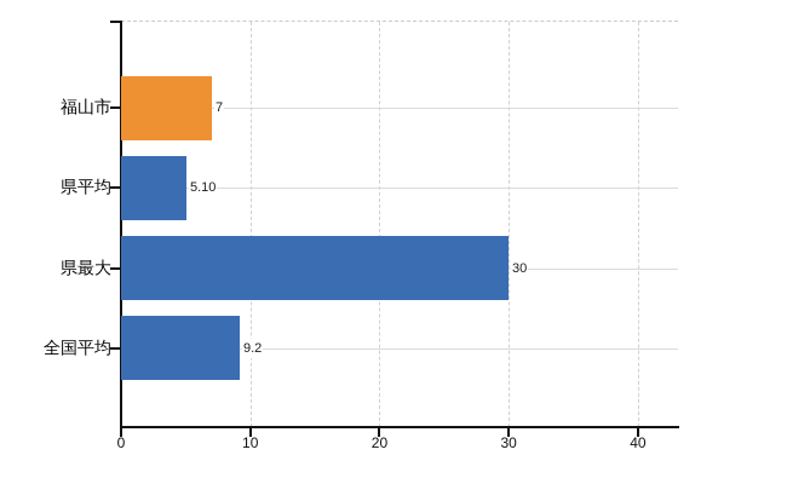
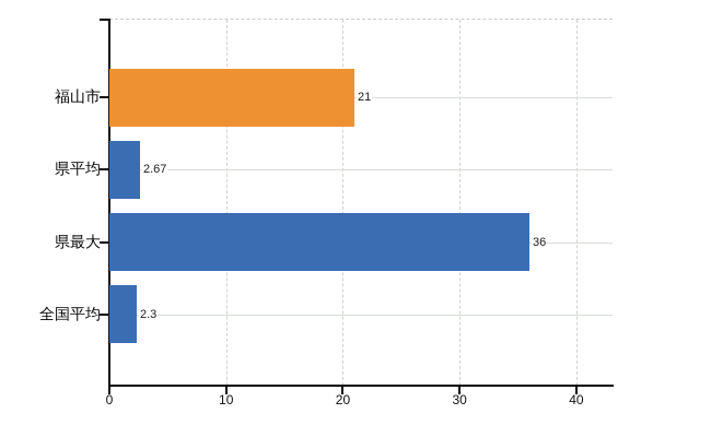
福山市: 7 -> 21
県平均: 5.10 -> 2.67
県最大: 30 -> 36
全国平均: 9.2 -> 2.3
